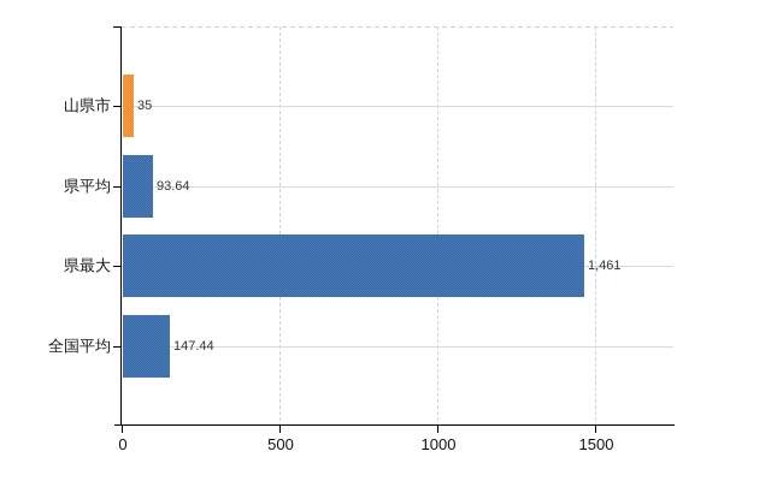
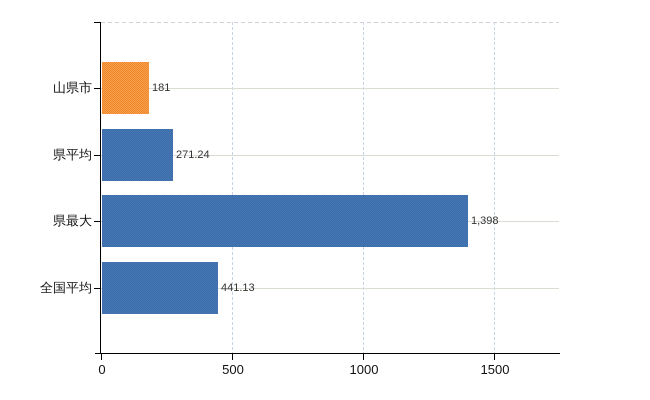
山県市: 35 -> 181
県平均: 93.64 -> 271.24
県最大: 1,461 -> 1,398
全国平均: 147.44 -> 441.13
